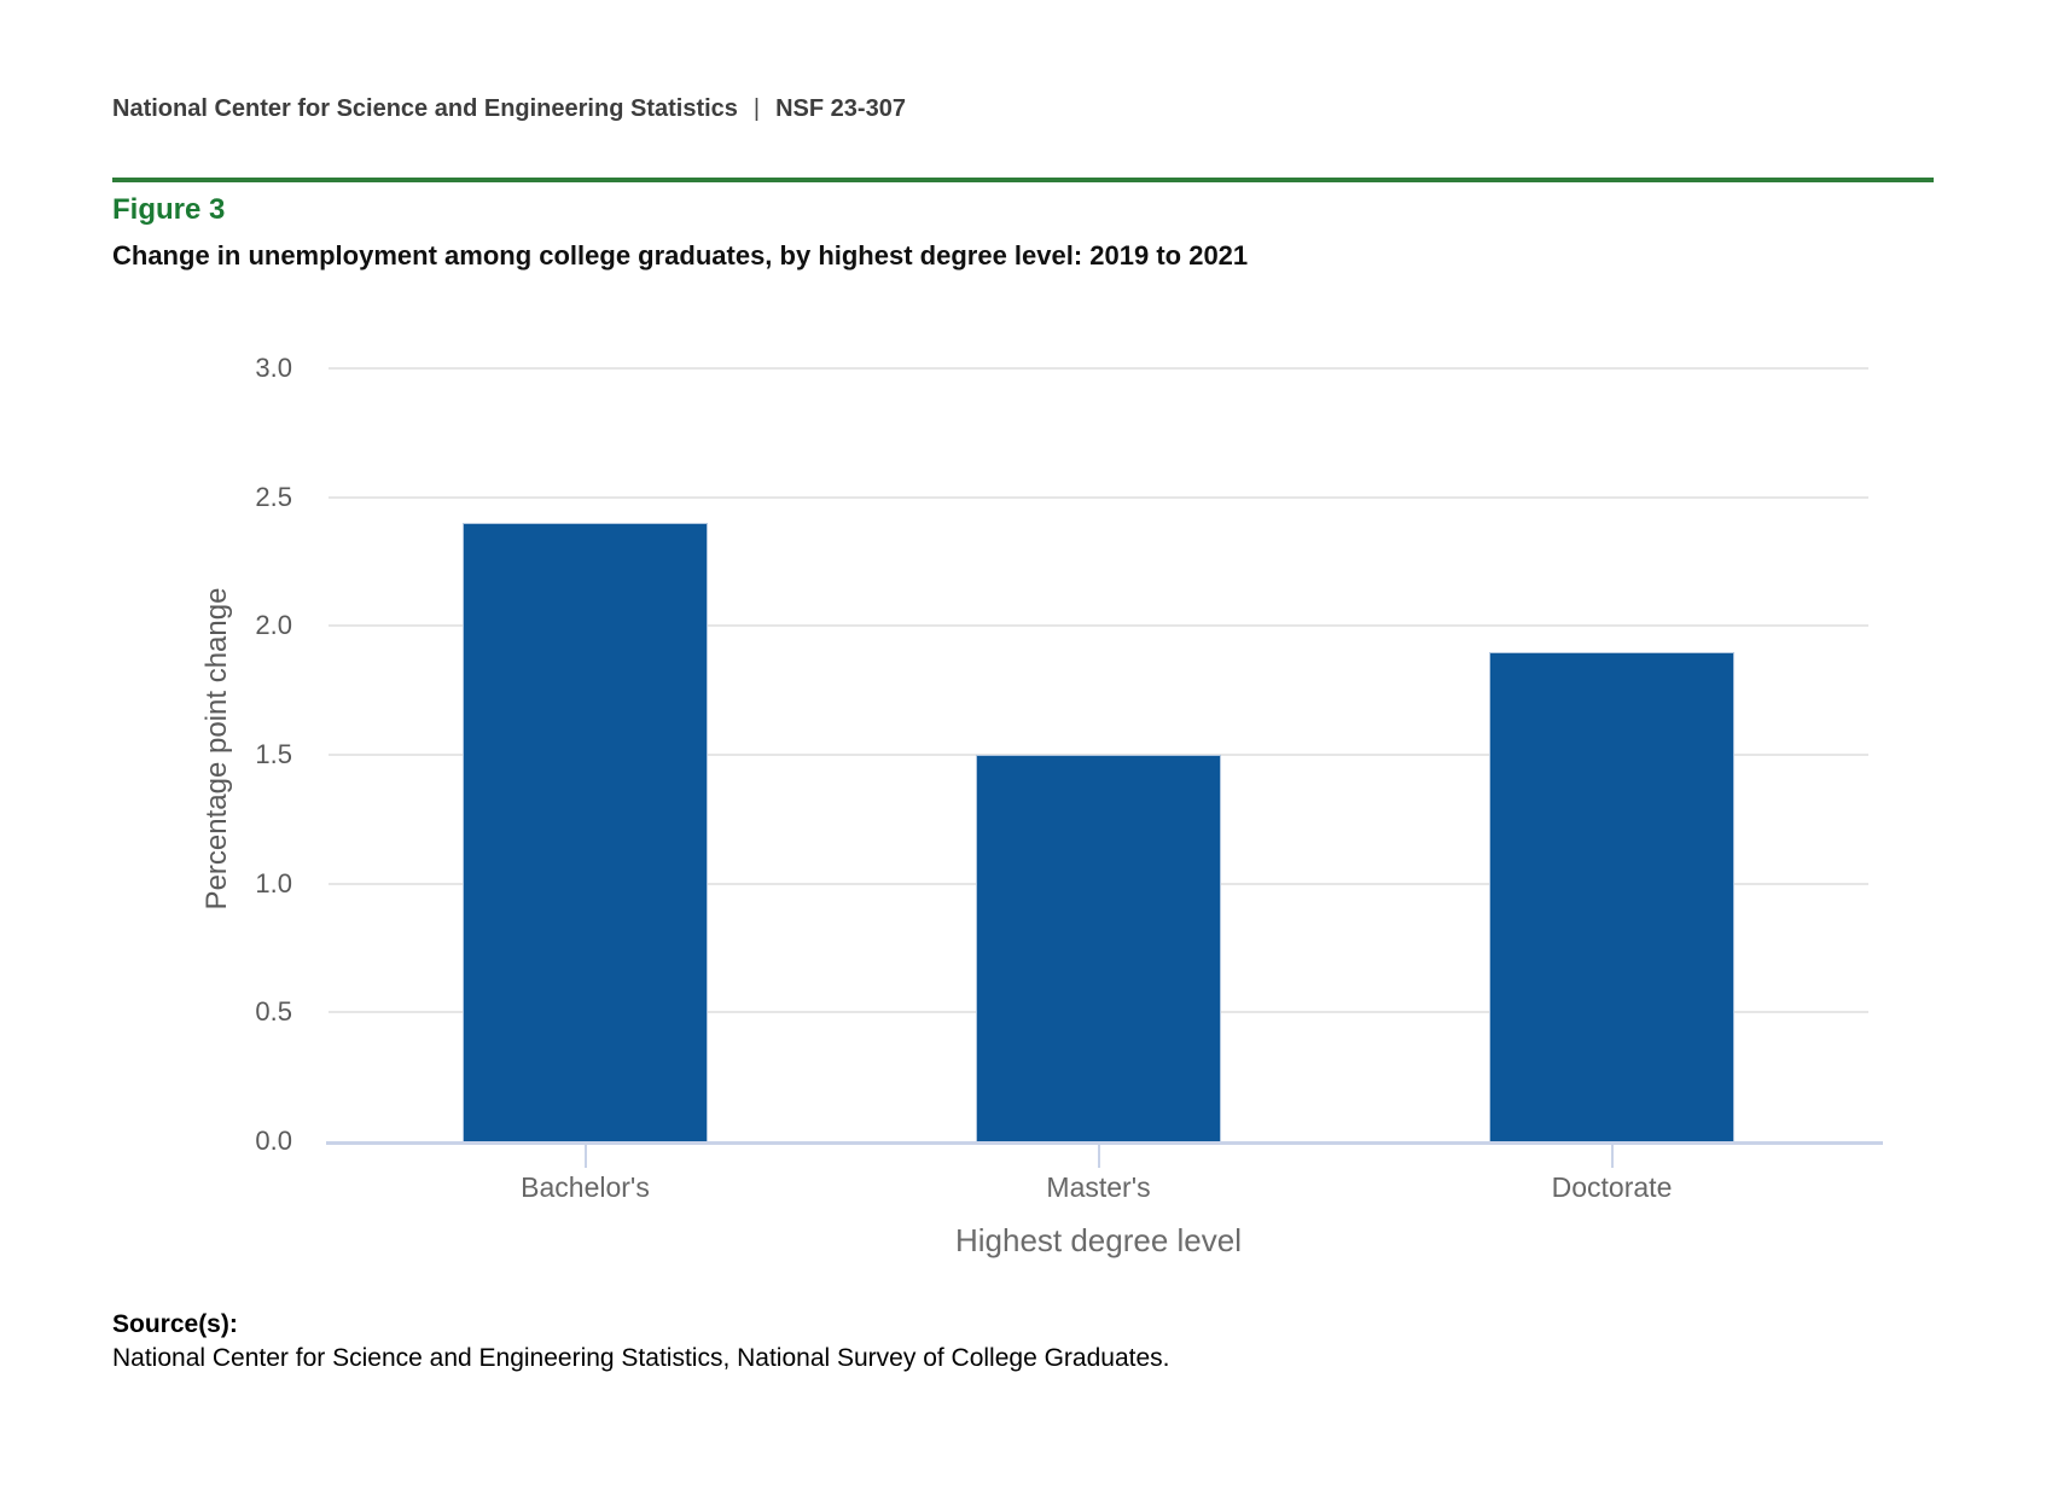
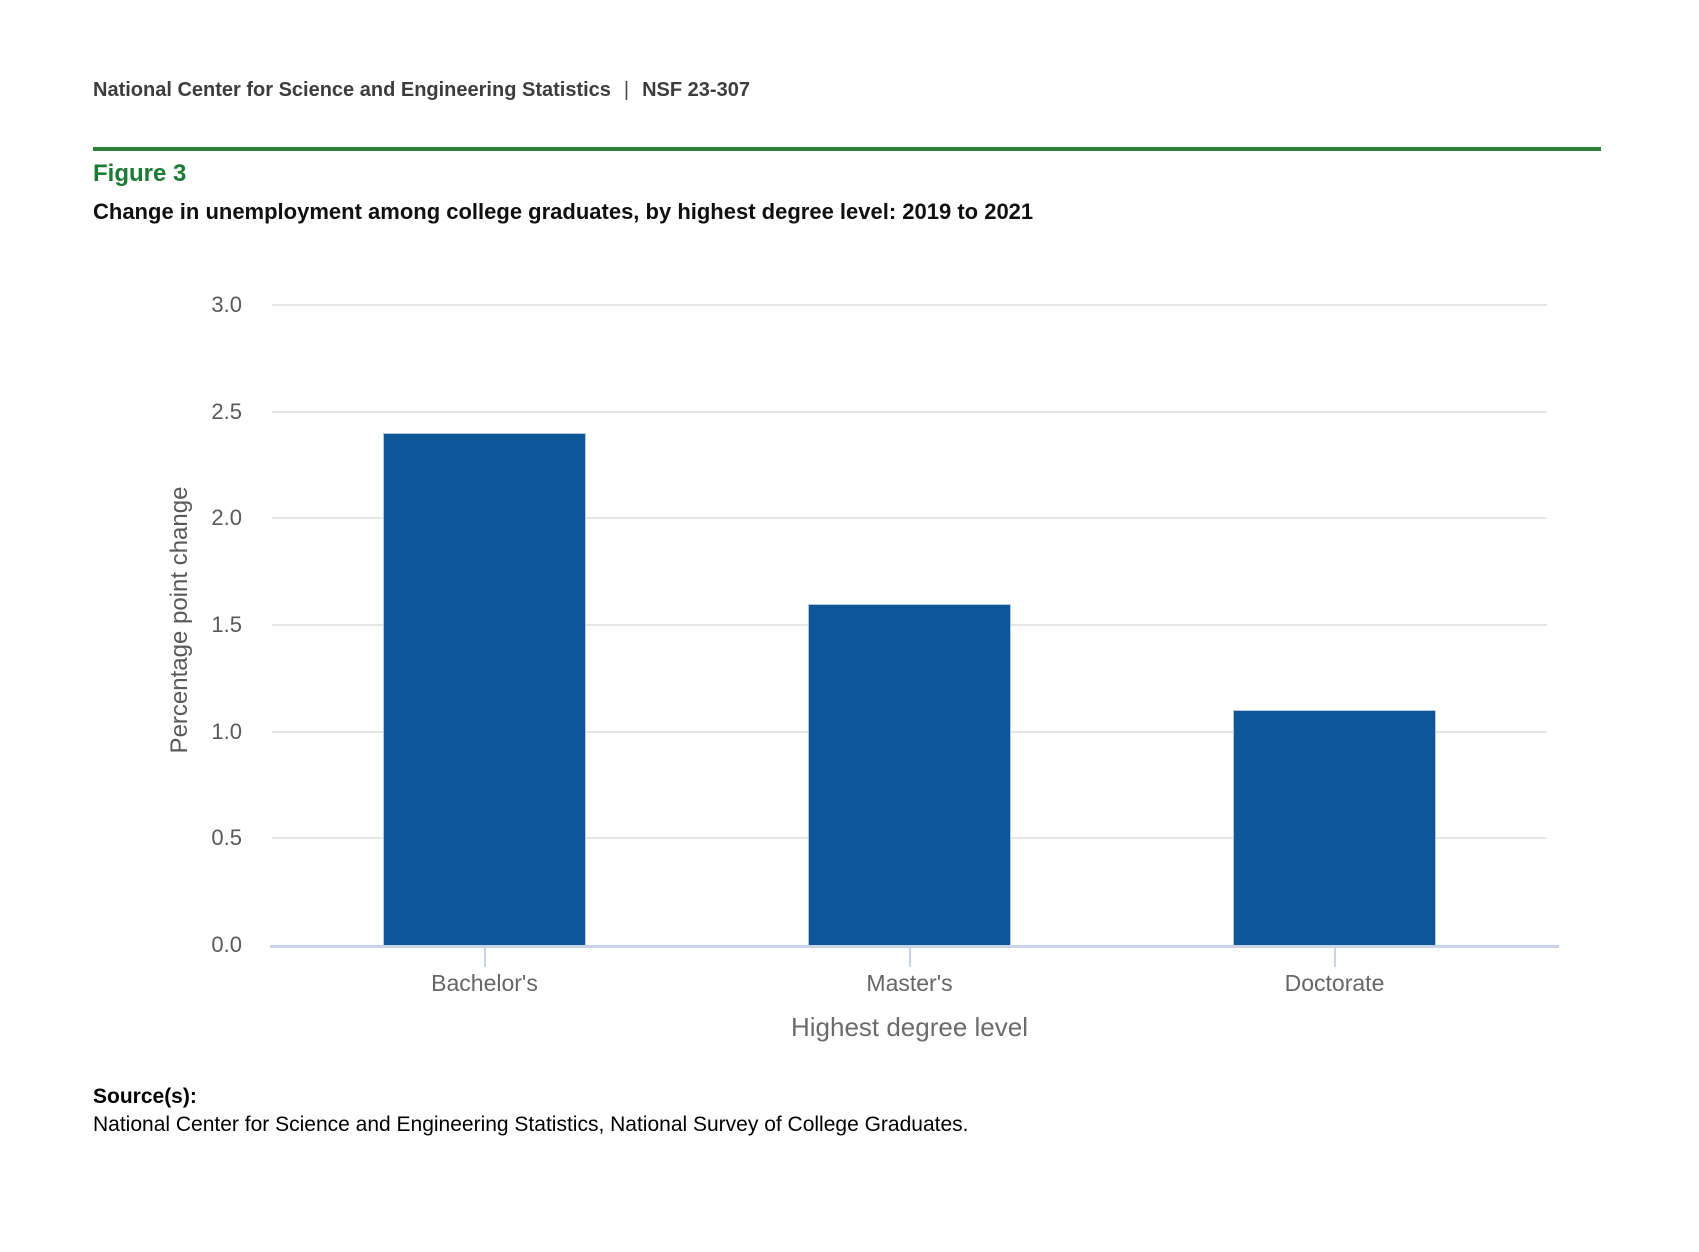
Master's: 1.5 -> 1.6
Doctorate: 1.9 -> 1.1
